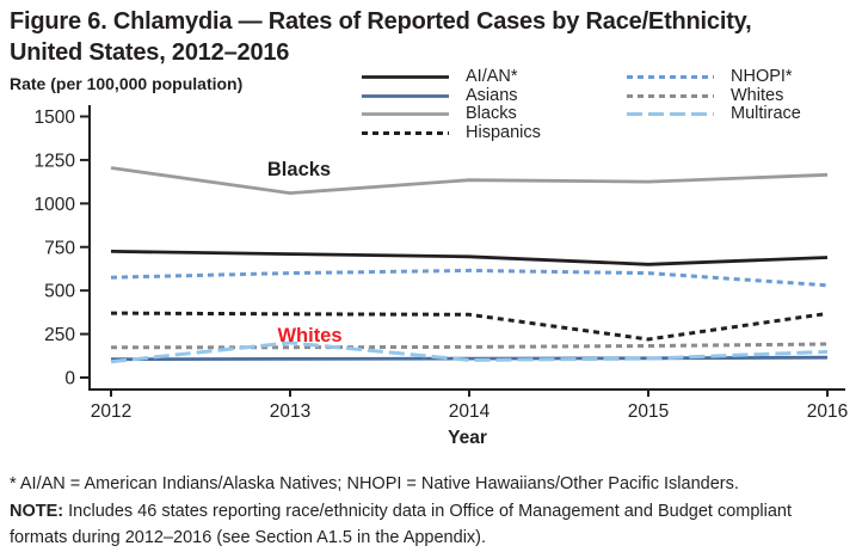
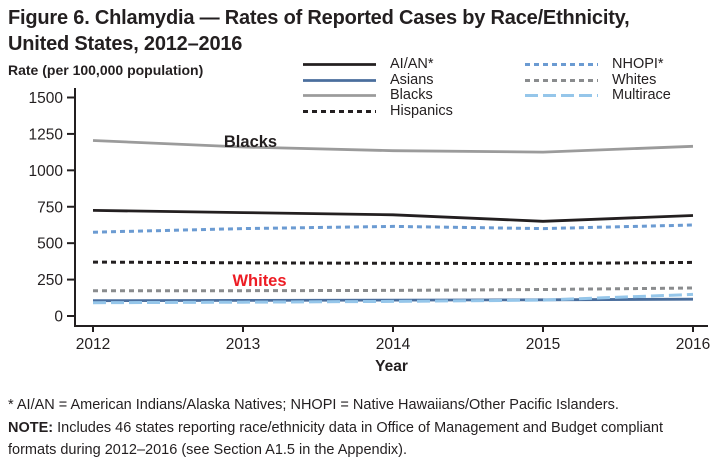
Blacks/2013: 1060 -> 1160
Multirace/2013: 200 -> 100
Hispanics/2015: 220 -> 360
NHOPI*/2016: 530 -> 620
